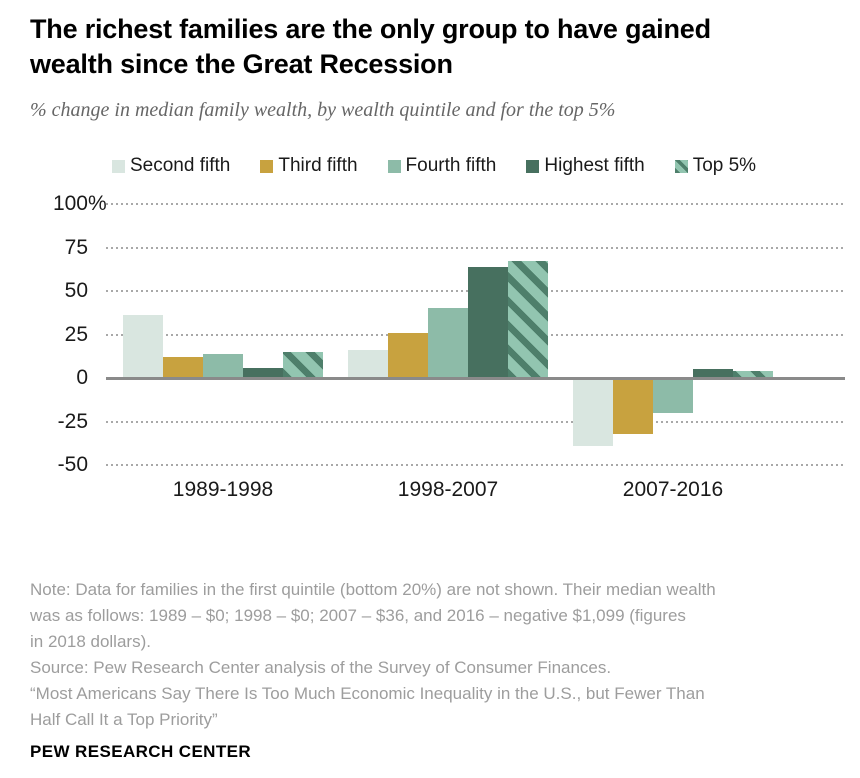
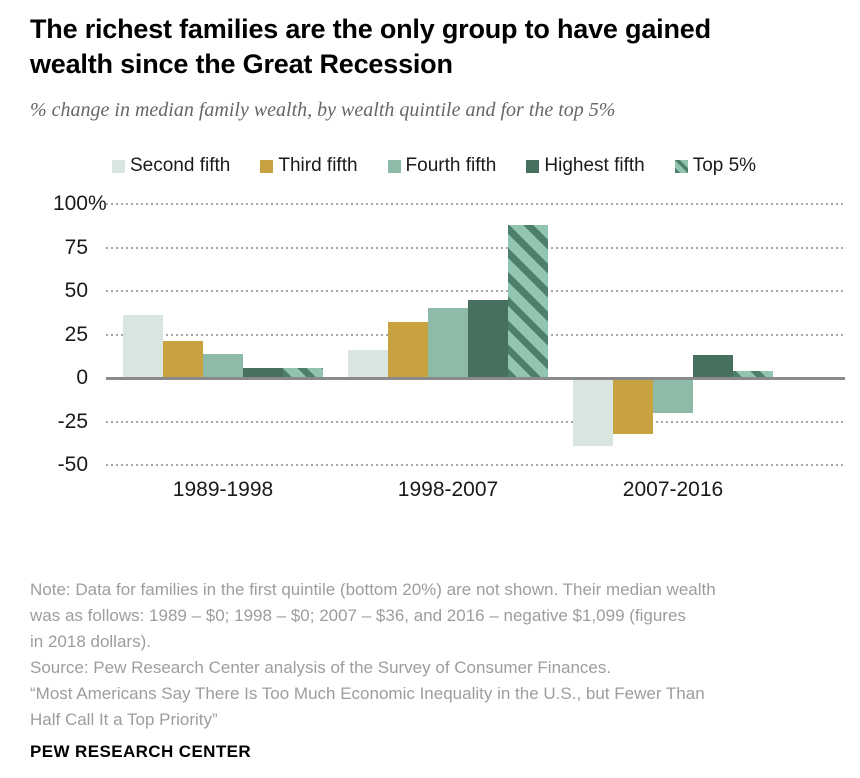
Third fifth/1989-1998: 12 -> 21
Top 5%/1989-1998: 15 -> 6
Third fifth/1998-2007: 26 -> 32
Highest fifth/1998-2007: 64 -> 45
Top 5%/1998-2007: 67 -> 88
Highest fifth/2007-2016: 5 -> 13
